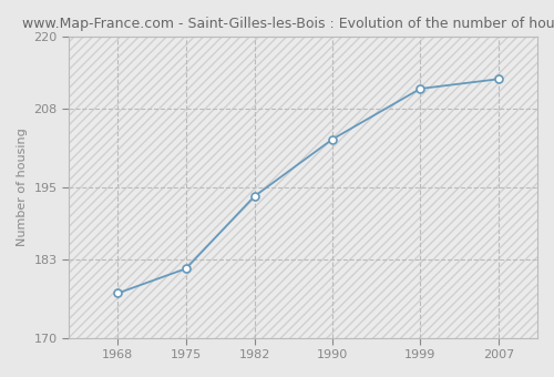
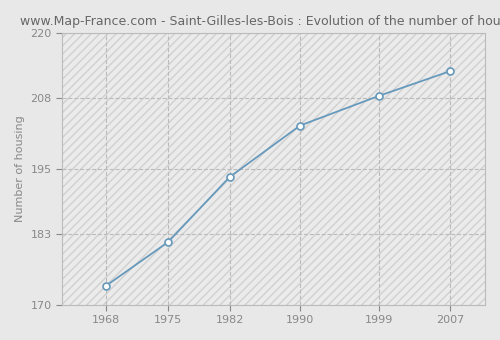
1968: 177.4 -> 173.5
1999: 211.4 -> 208.5
